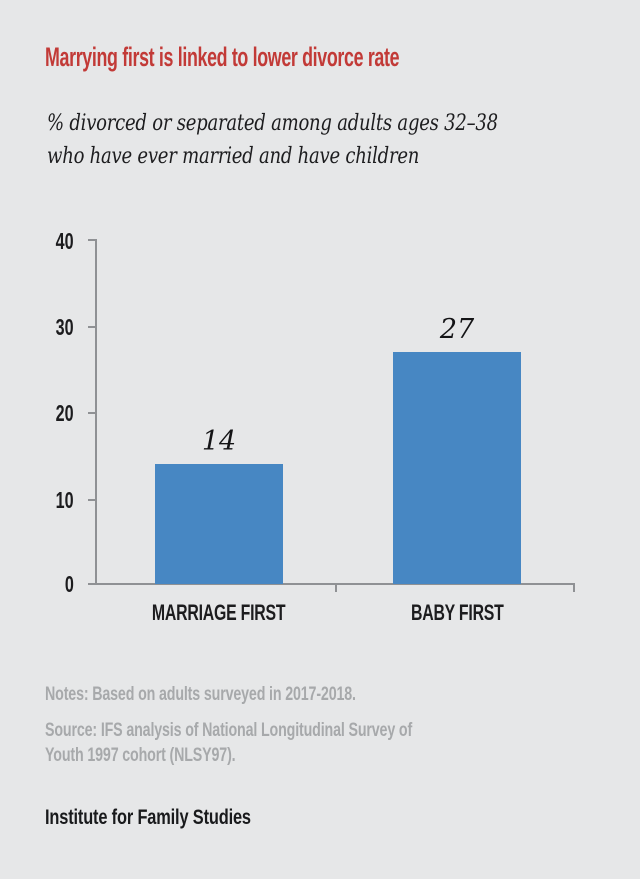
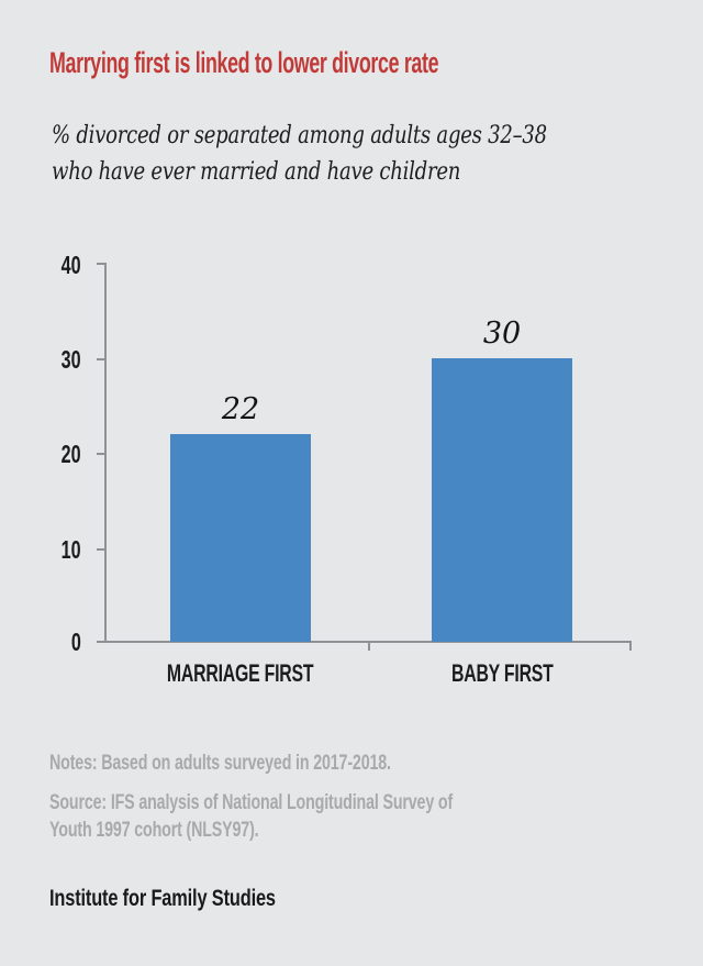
MARRIAGE FIRST: 14 -> 22
BABY FIRST: 27 -> 30
